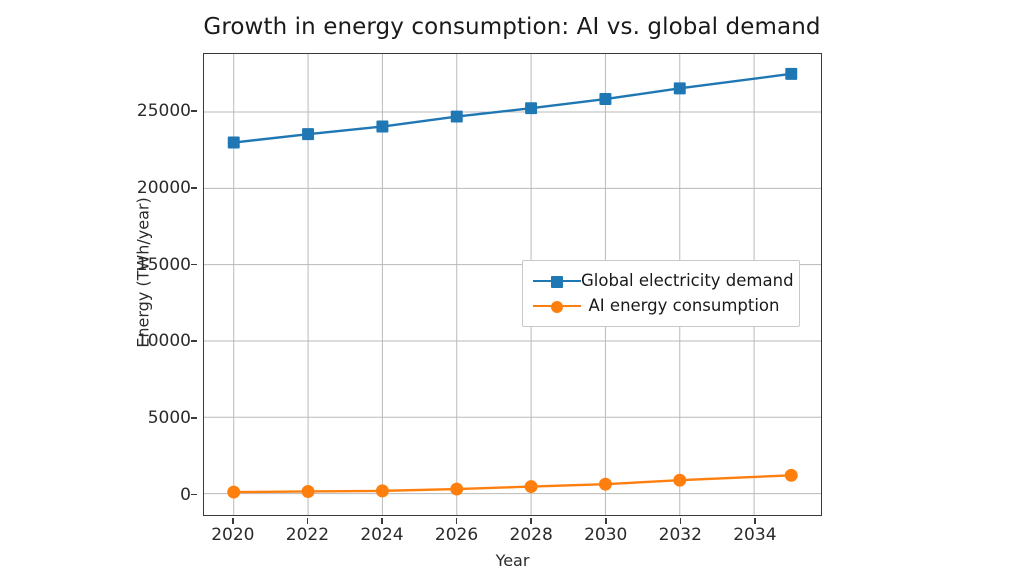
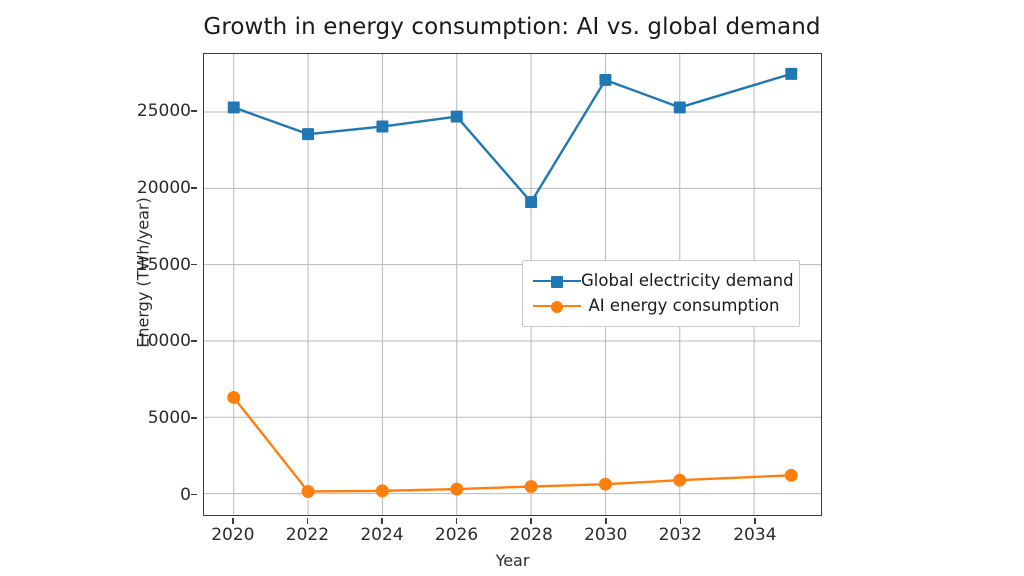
Global electricity demand/2020: 23000 -> 25300
AI energy consumption/2020: 100 -> 6300
Global electricity demand/2028: 25200 -> 19100
Global electricity demand/2030: 25800 -> 27100
Global electricity demand/2032: 26600 -> 25300
